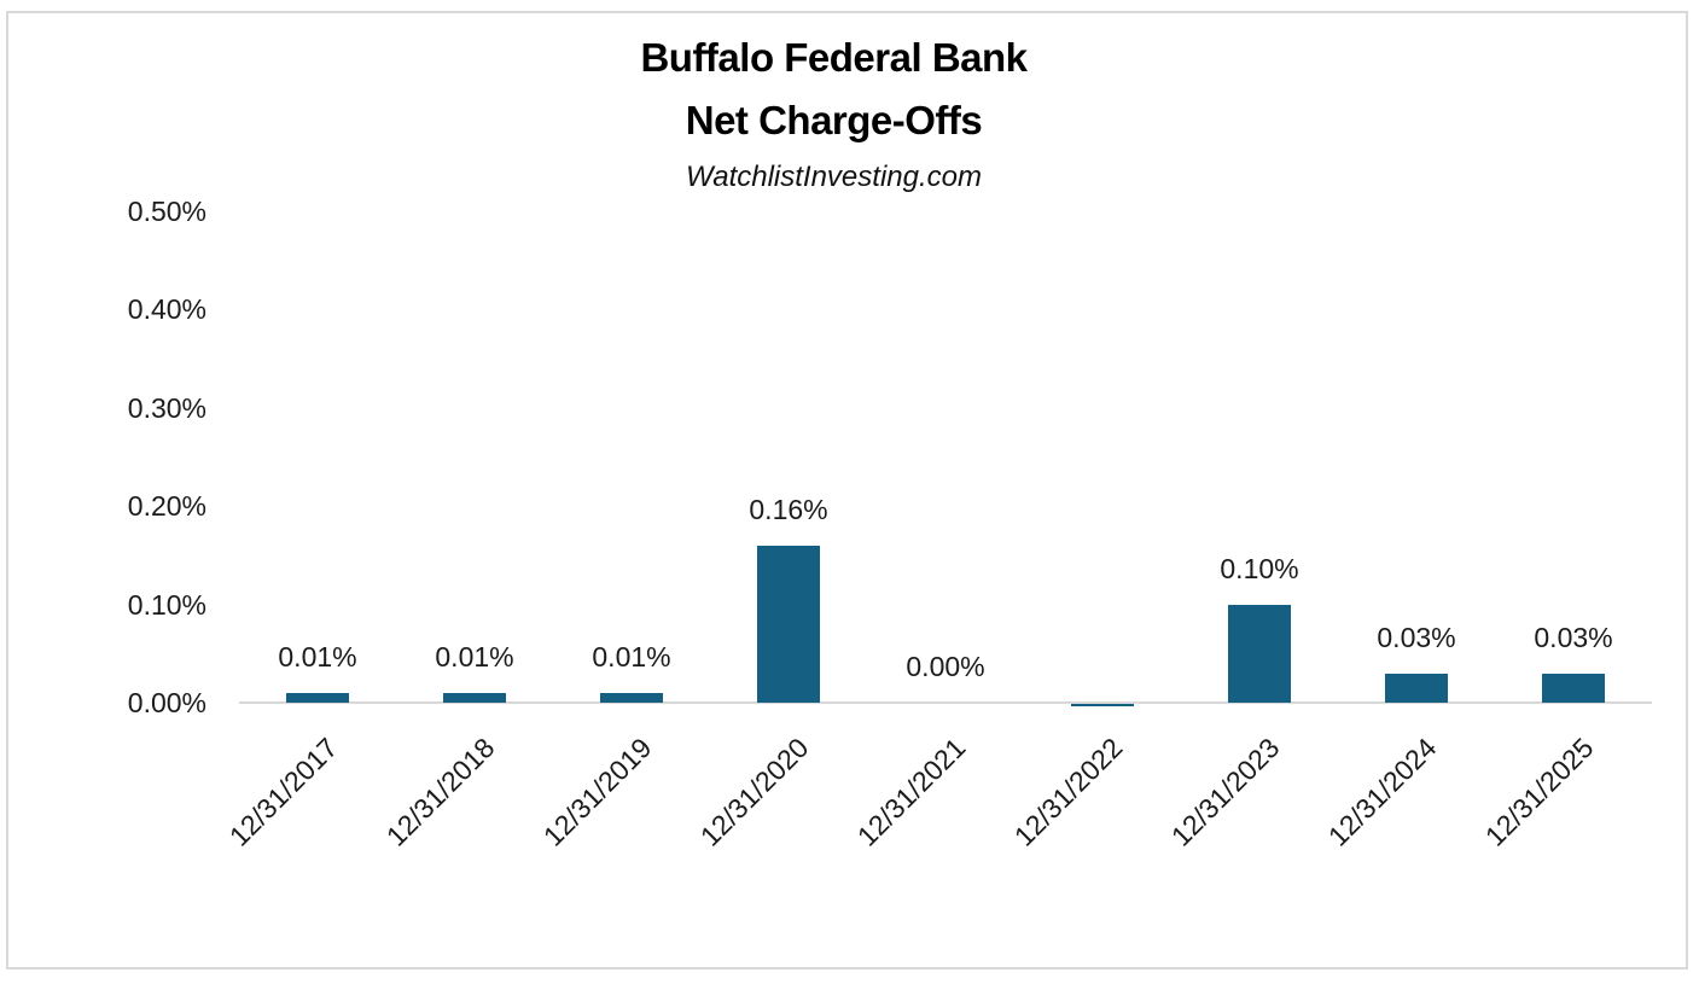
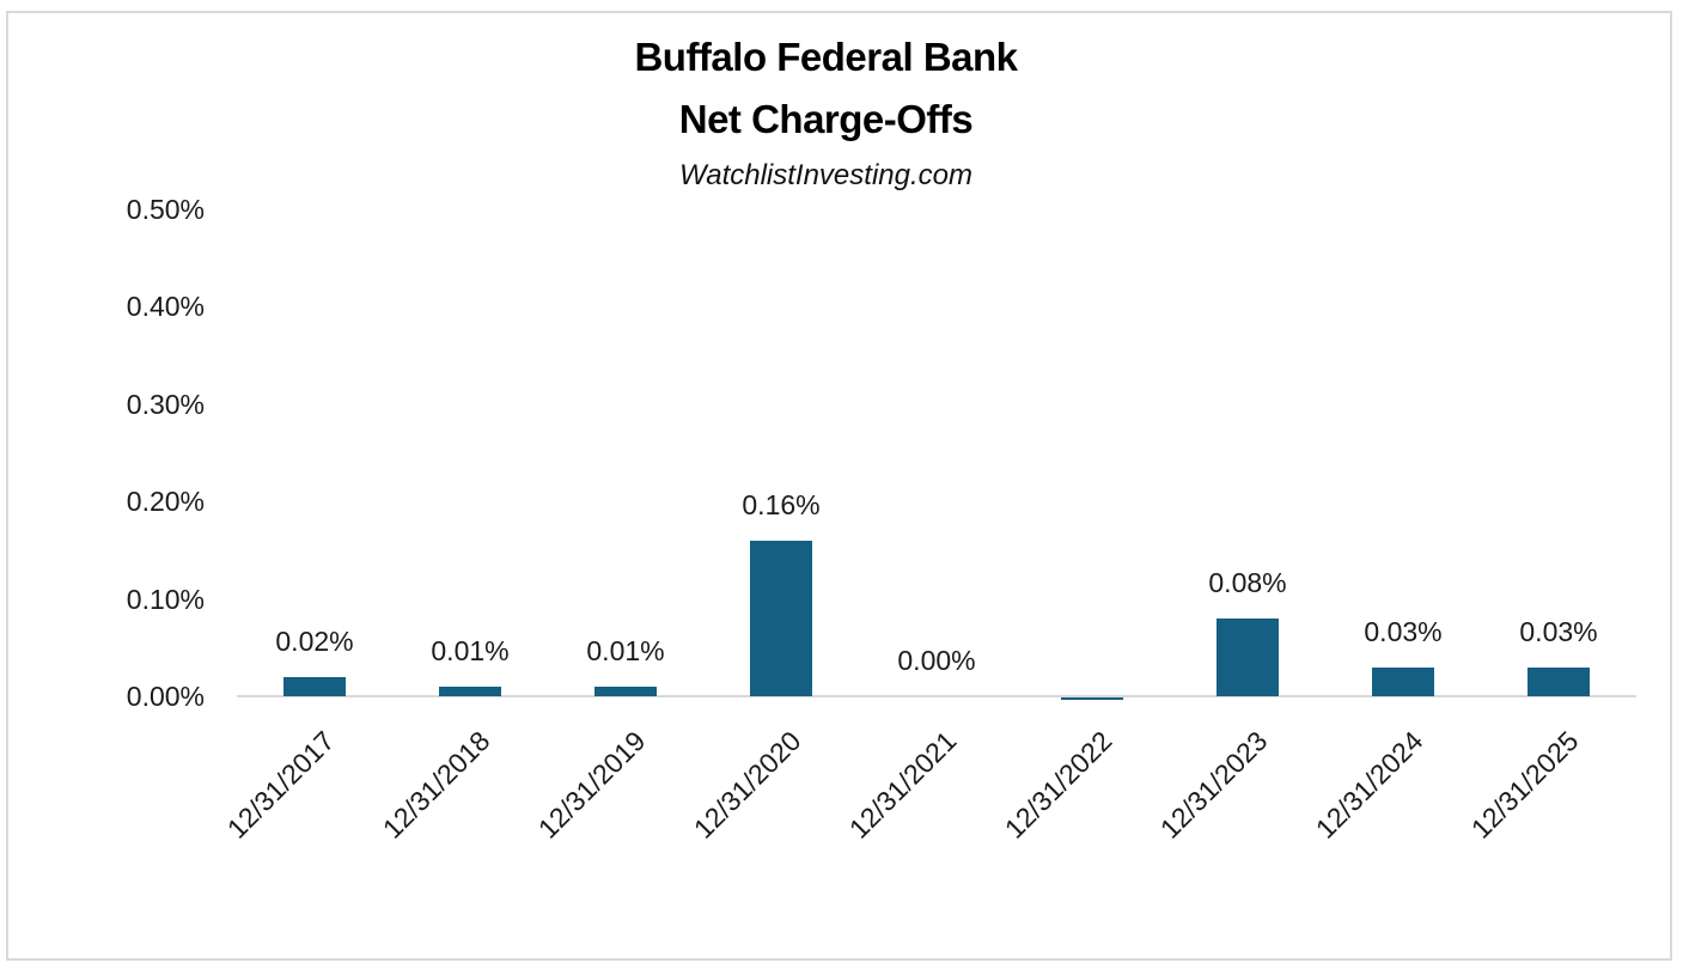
12/31/2017: 0.01% -> 0.02%
12/31/2023: 0.10% -> 0.08%
